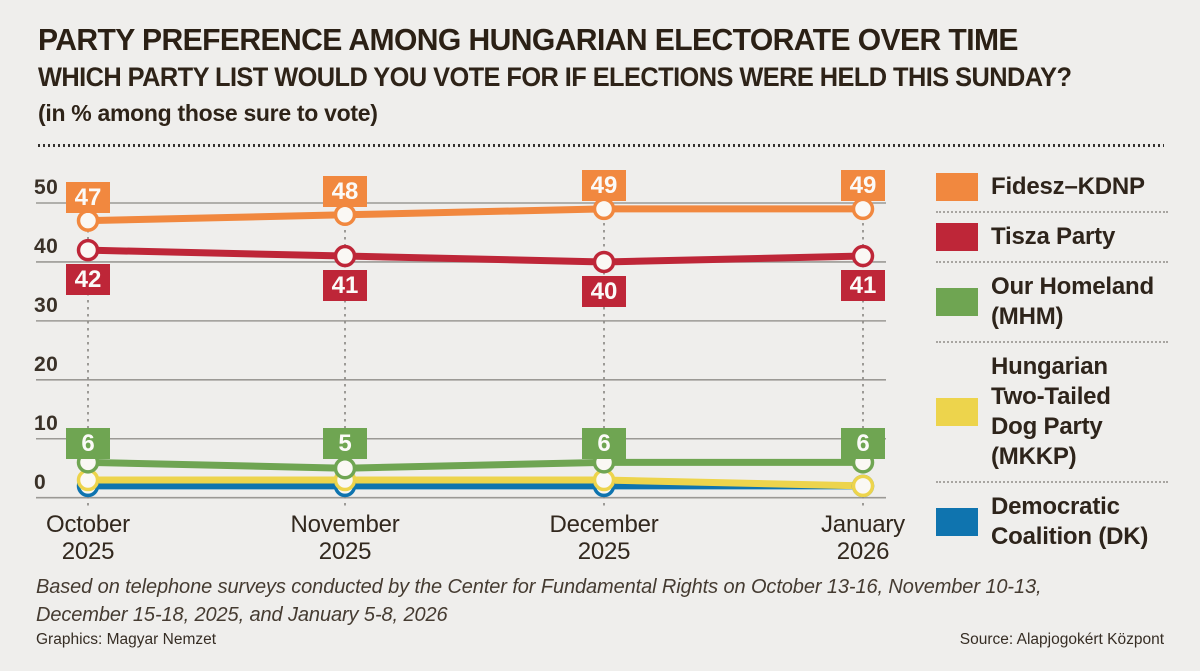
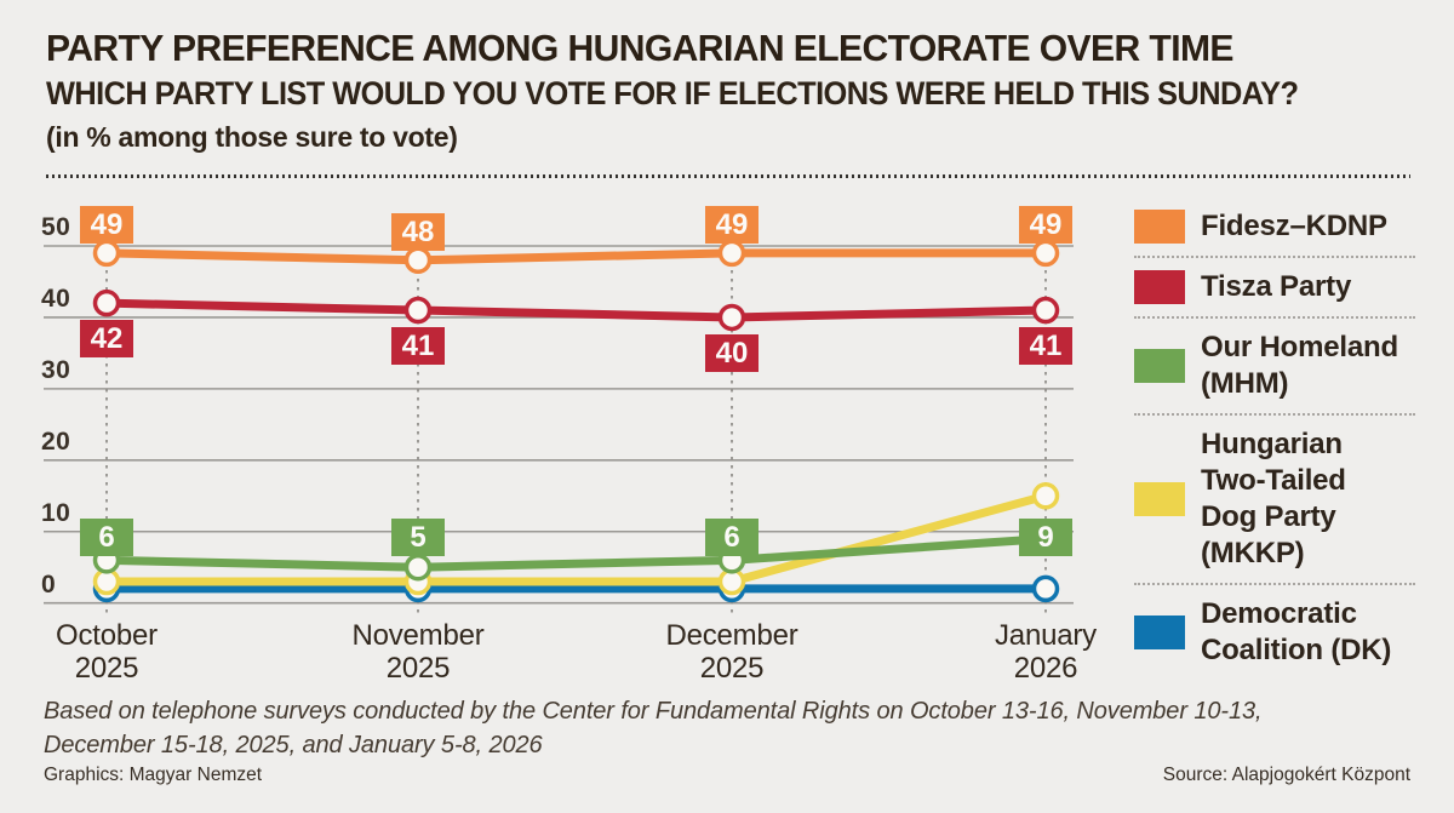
Fidesz–KDNP/October 2025: 47 -> 49
Our Homeland (MHM)/January 2026: 6 -> 9
Hungarian Two-Tailed Dog Party (MKKP)/January 2026: 2 -> 15
